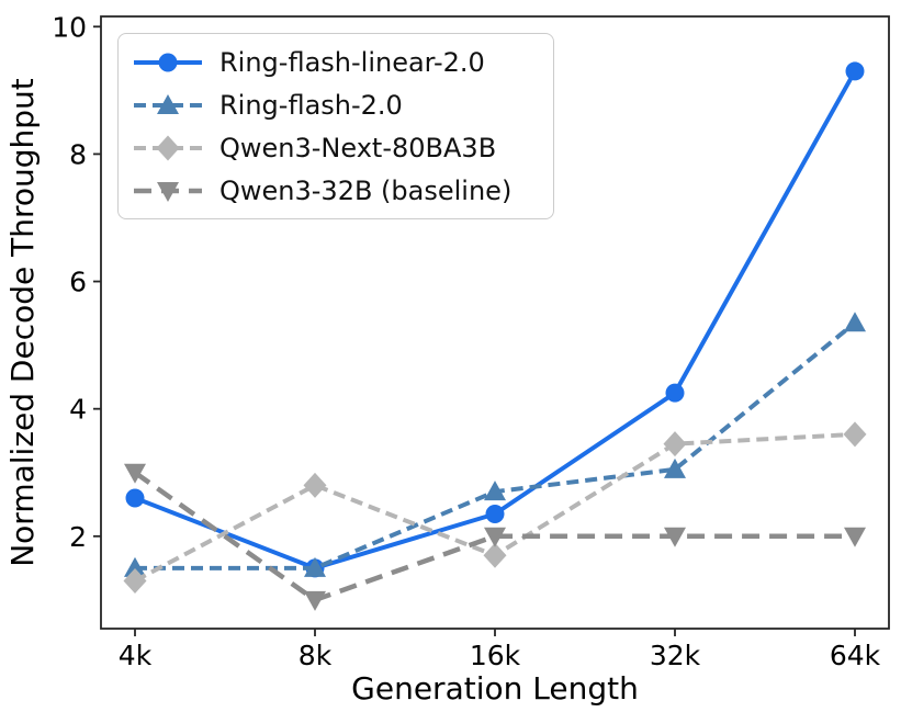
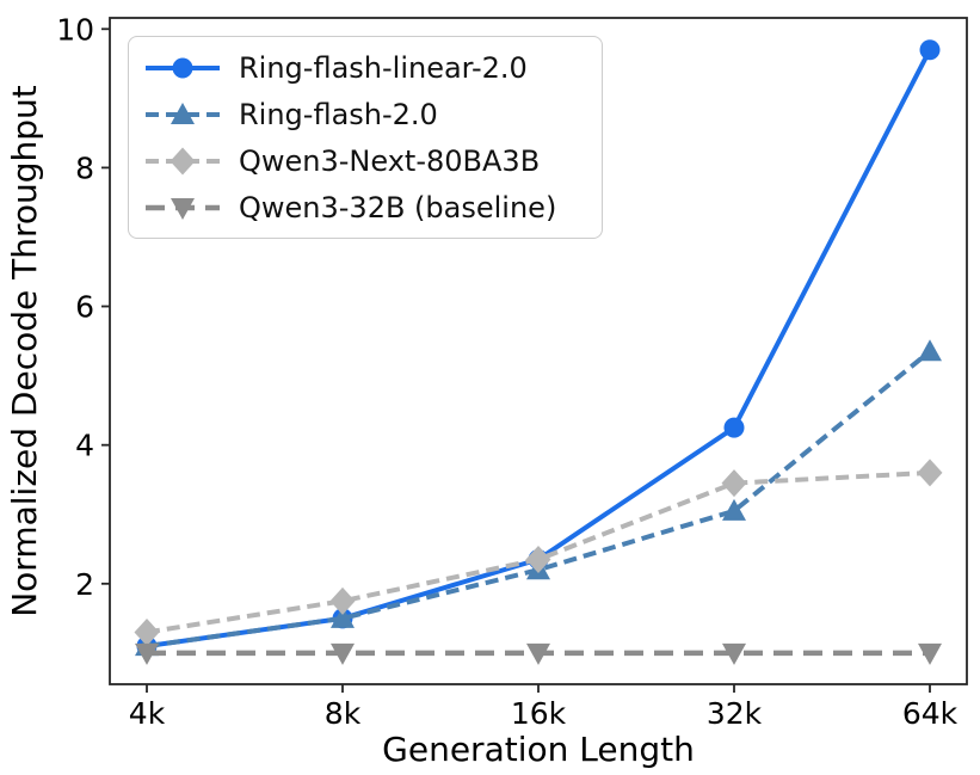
Ring-flash-linear-2.0/4k: 2.6 -> 1.1
Ring-flash-2.0/4k: 1.5 -> 1.1
Qwen3-32B (baseline)/4k: 3 -> 1
Qwen3-Next-80BA3B/8k: 2.8 -> 1.8
Ring-flash-2.0/16k: 2.7 -> 2.2
Qwen3-Next-80BA3B/16k: 1.7 -> 2.4
Qwen3-32B (baseline)/16k: 2 -> 1
Qwen3-32B (baseline)/32k: 2 -> 1
Ring-flash-linear-2.0/64k: 9.3 -> 9.7
Qwen3-32B (baseline)/64k: 2 -> 1
